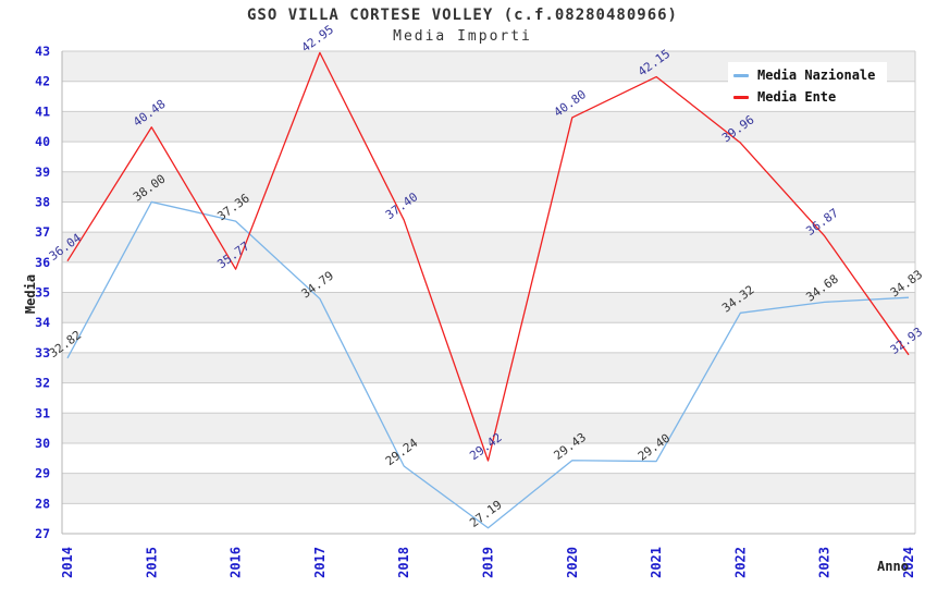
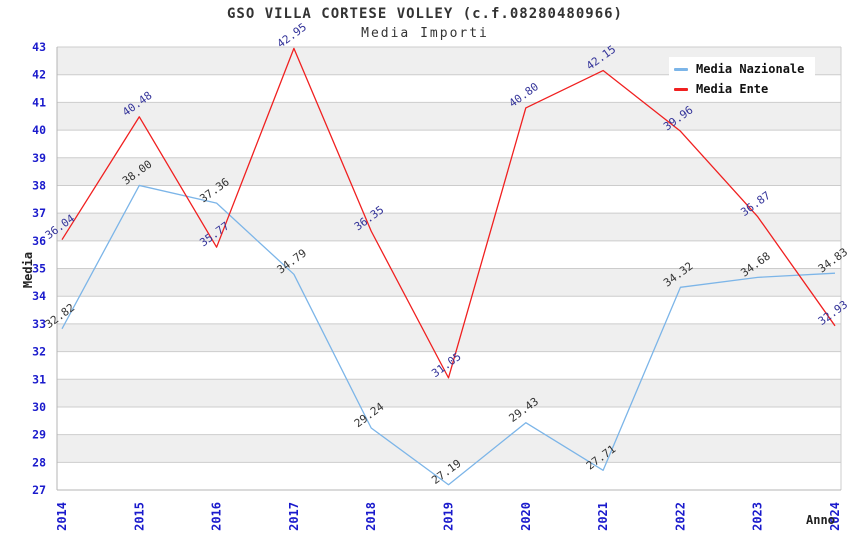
Media Ente/2018: 37.40 -> 36.35
Media Ente/2019: 29.42 -> 31.05
Media Nazionale/2021: 29.40 -> 27.71
